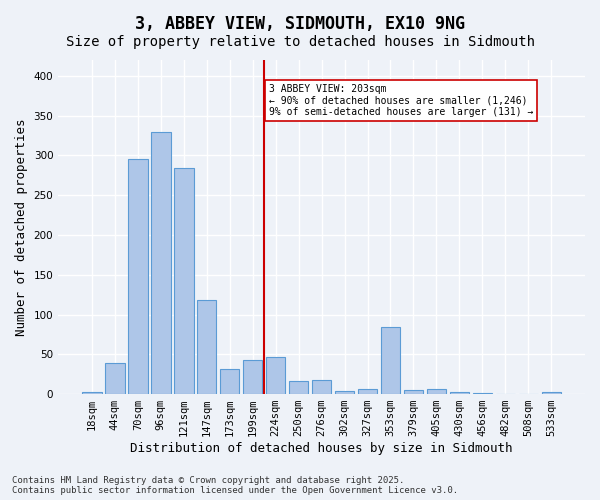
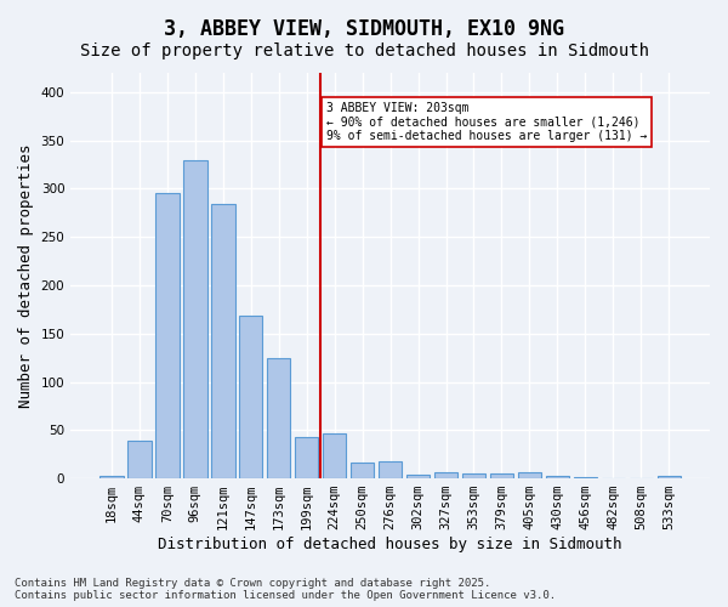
147sqm: 118 -> 169
173sqm: 32 -> 125
353sqm: 84 -> 5
